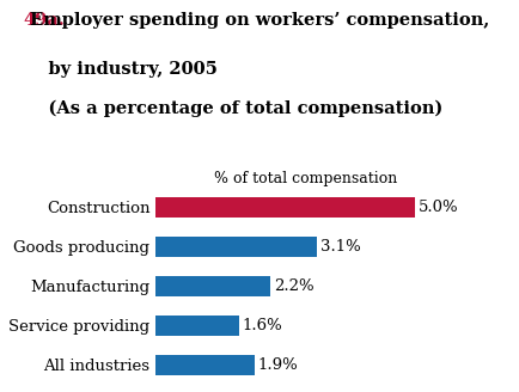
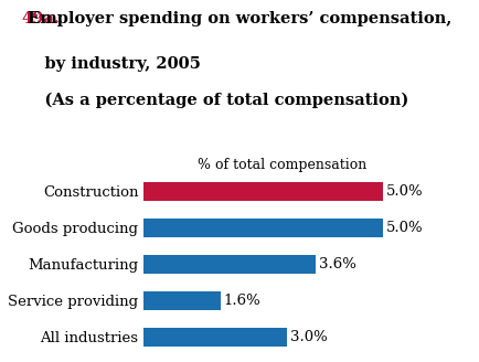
Goods producing: 3.1% -> 5.0%
Manufacturing: 2.2% -> 3.6%
All industries: 1.9% -> 3.0%
